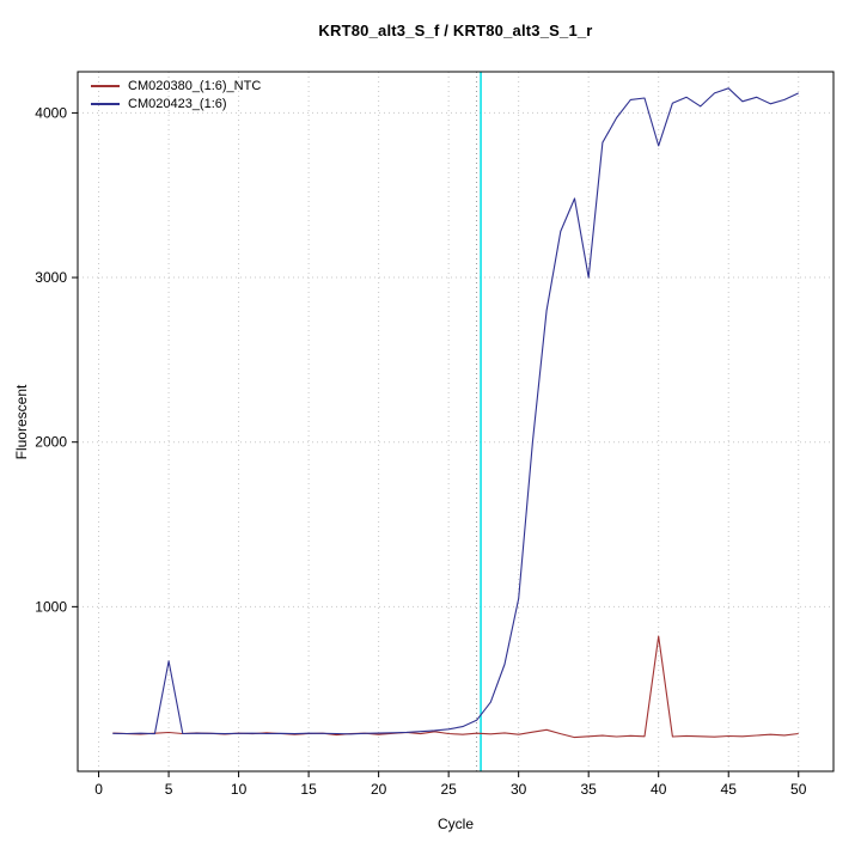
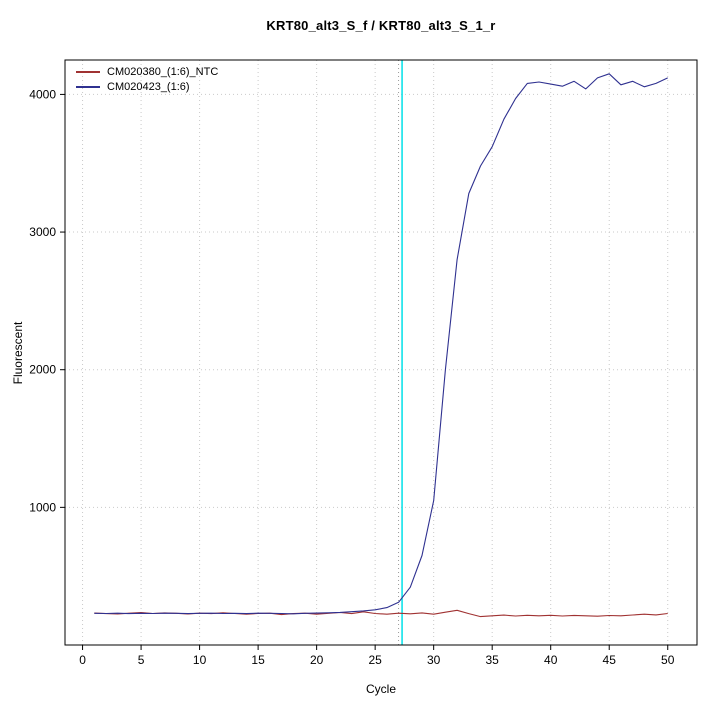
CM020423_(1:6)/5: 670 -> 230
CM020423_(1:6)/35: 3000 -> 3620
CM020380_(1:6)_NTC/40: 820 -> 220
CM020423_(1:6)/40: 3800 -> 4080
